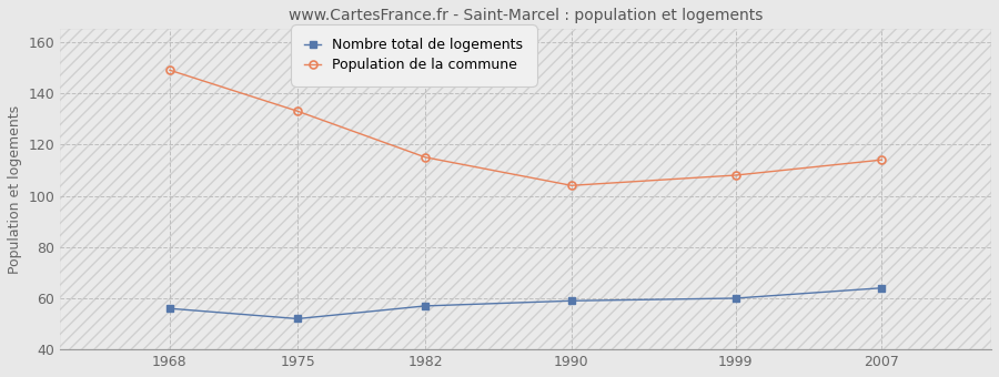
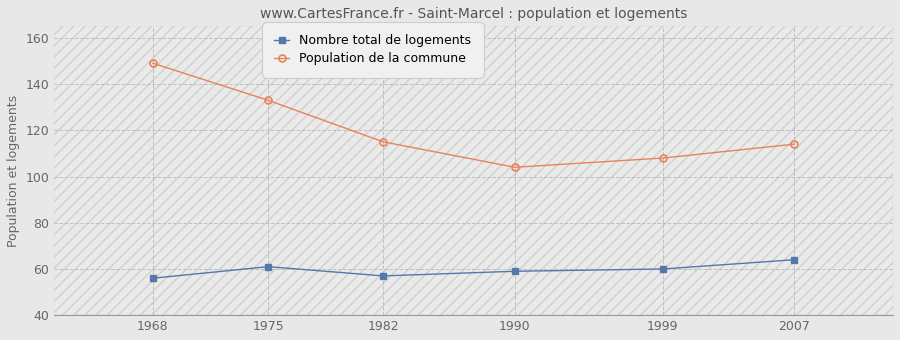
Nombre total de logements/1975: 52 -> 61
